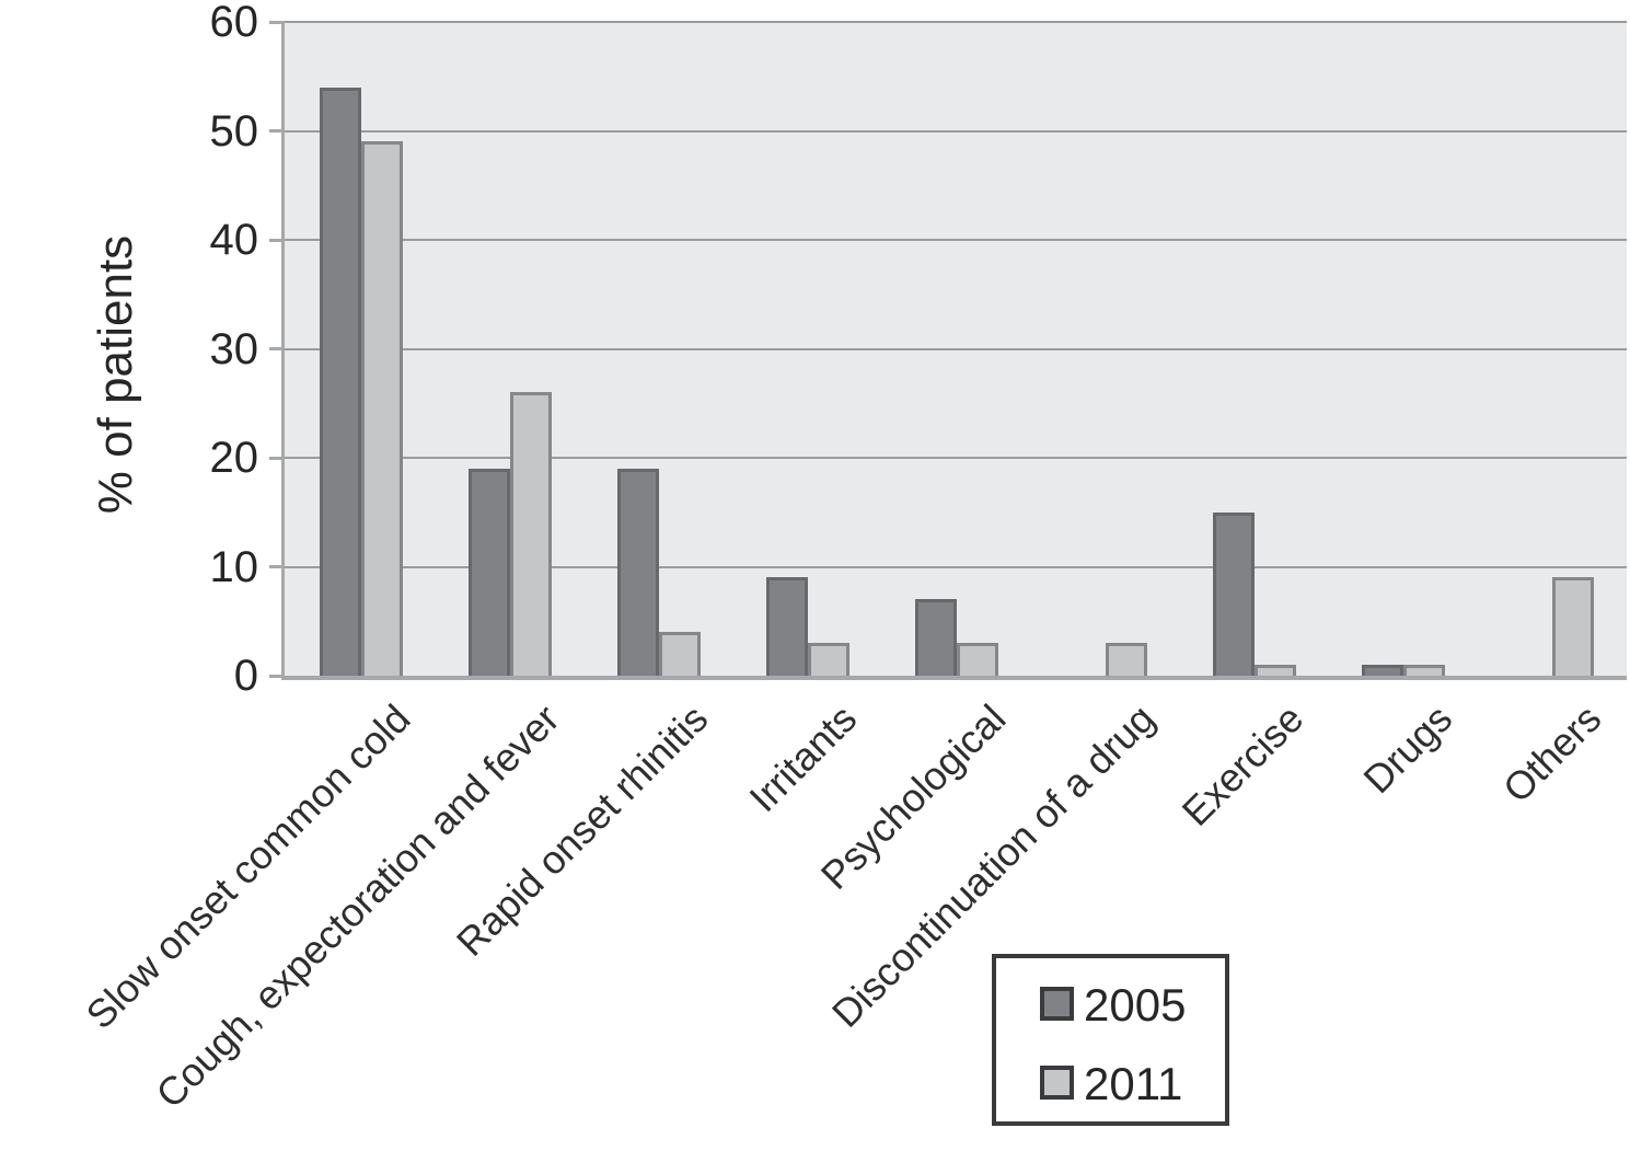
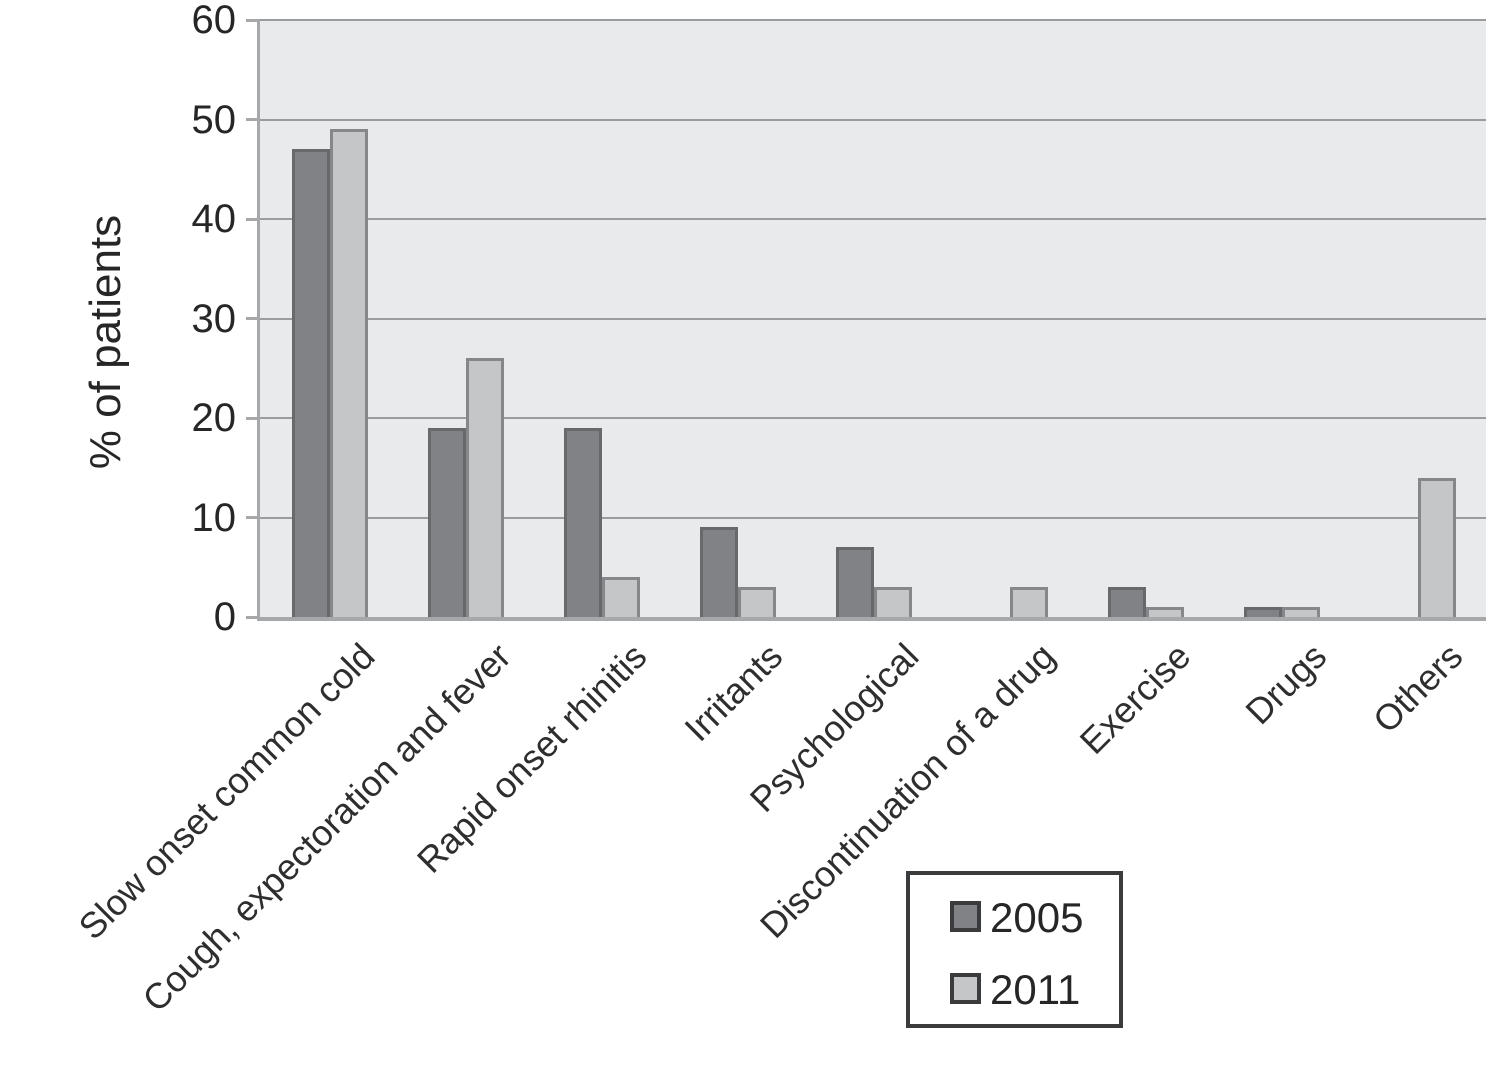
2005/Slow onset common cold: 54 -> 47
2005/Exercise: 15 -> 3
2011/Others: 9 -> 14
